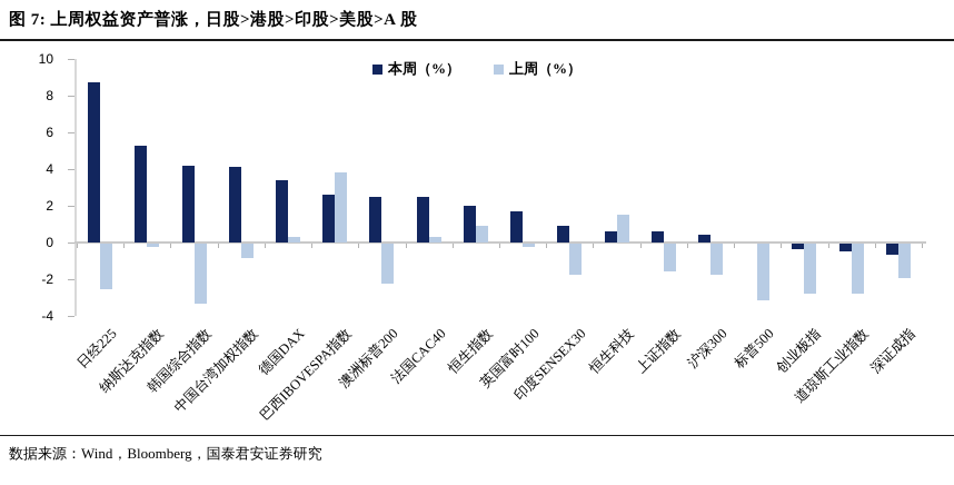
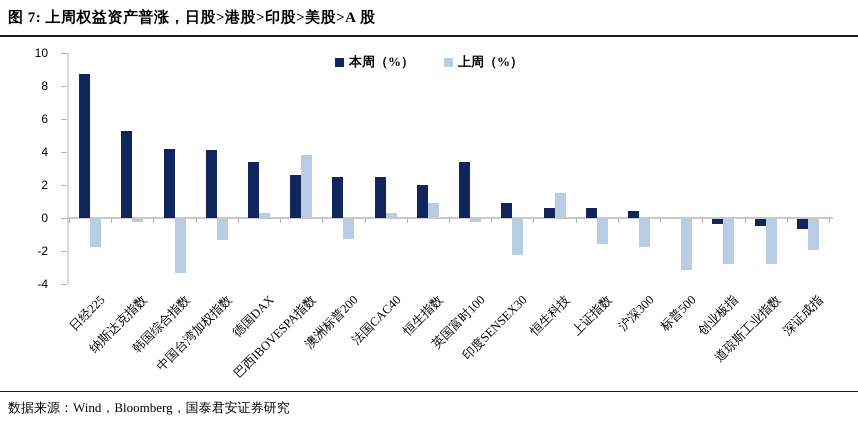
上周（%）/日经225: -2.5 -> -1.7
上周（%）/中国台湾加权指数: -0.8 -> -1.3
上周（%）/澳洲标普200: -2.2 -> -1.2
本周（%）/英国富时100: 1.7 -> 3.4
上周（%）/印度SENSEX30: -1.7 -> -2.2
